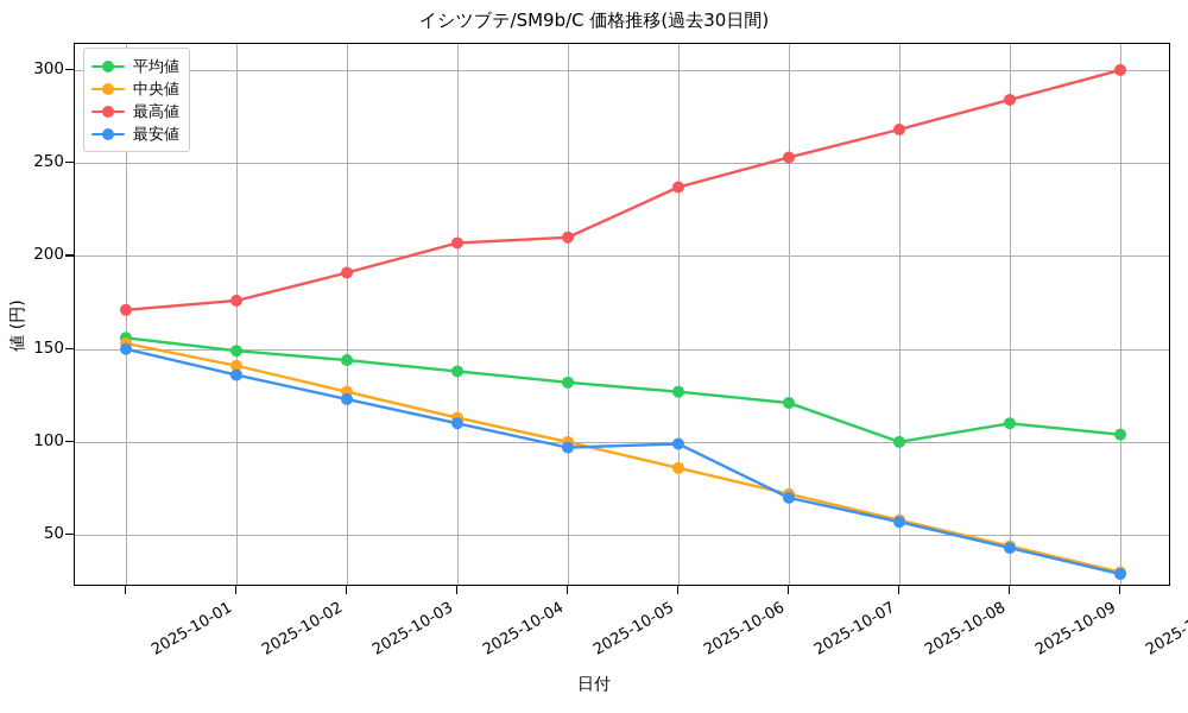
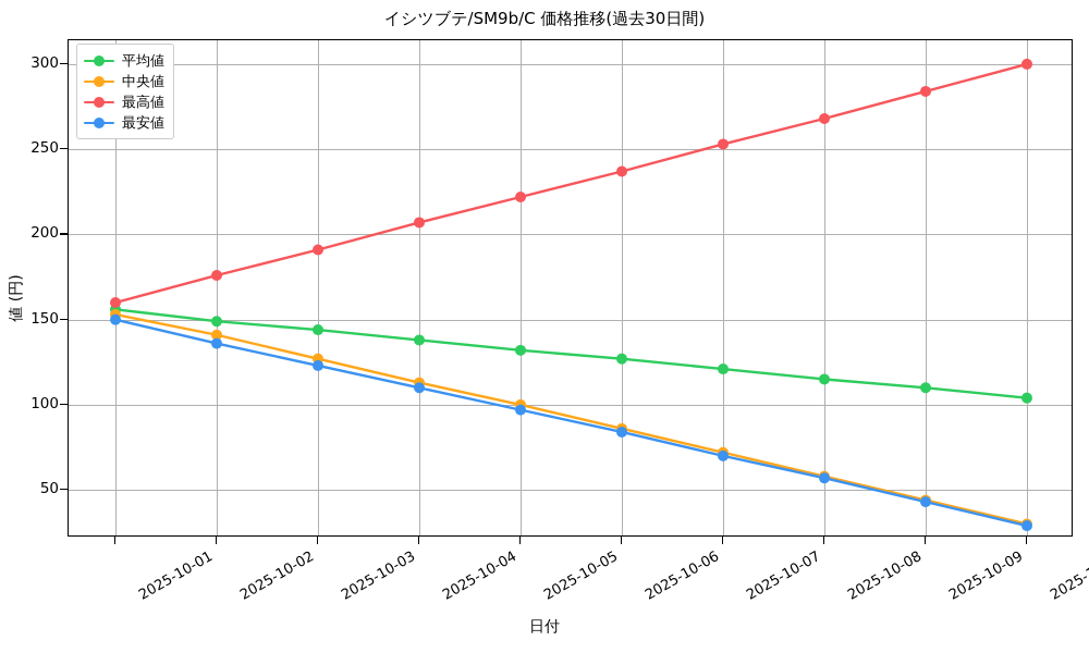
最高値/2025-10-01: 171 -> 160
最高値/2025-10-05: 210 -> 222
最安値/2025-10-06: 99 -> 84
平均値/2025-10-08: 100 -> 115
